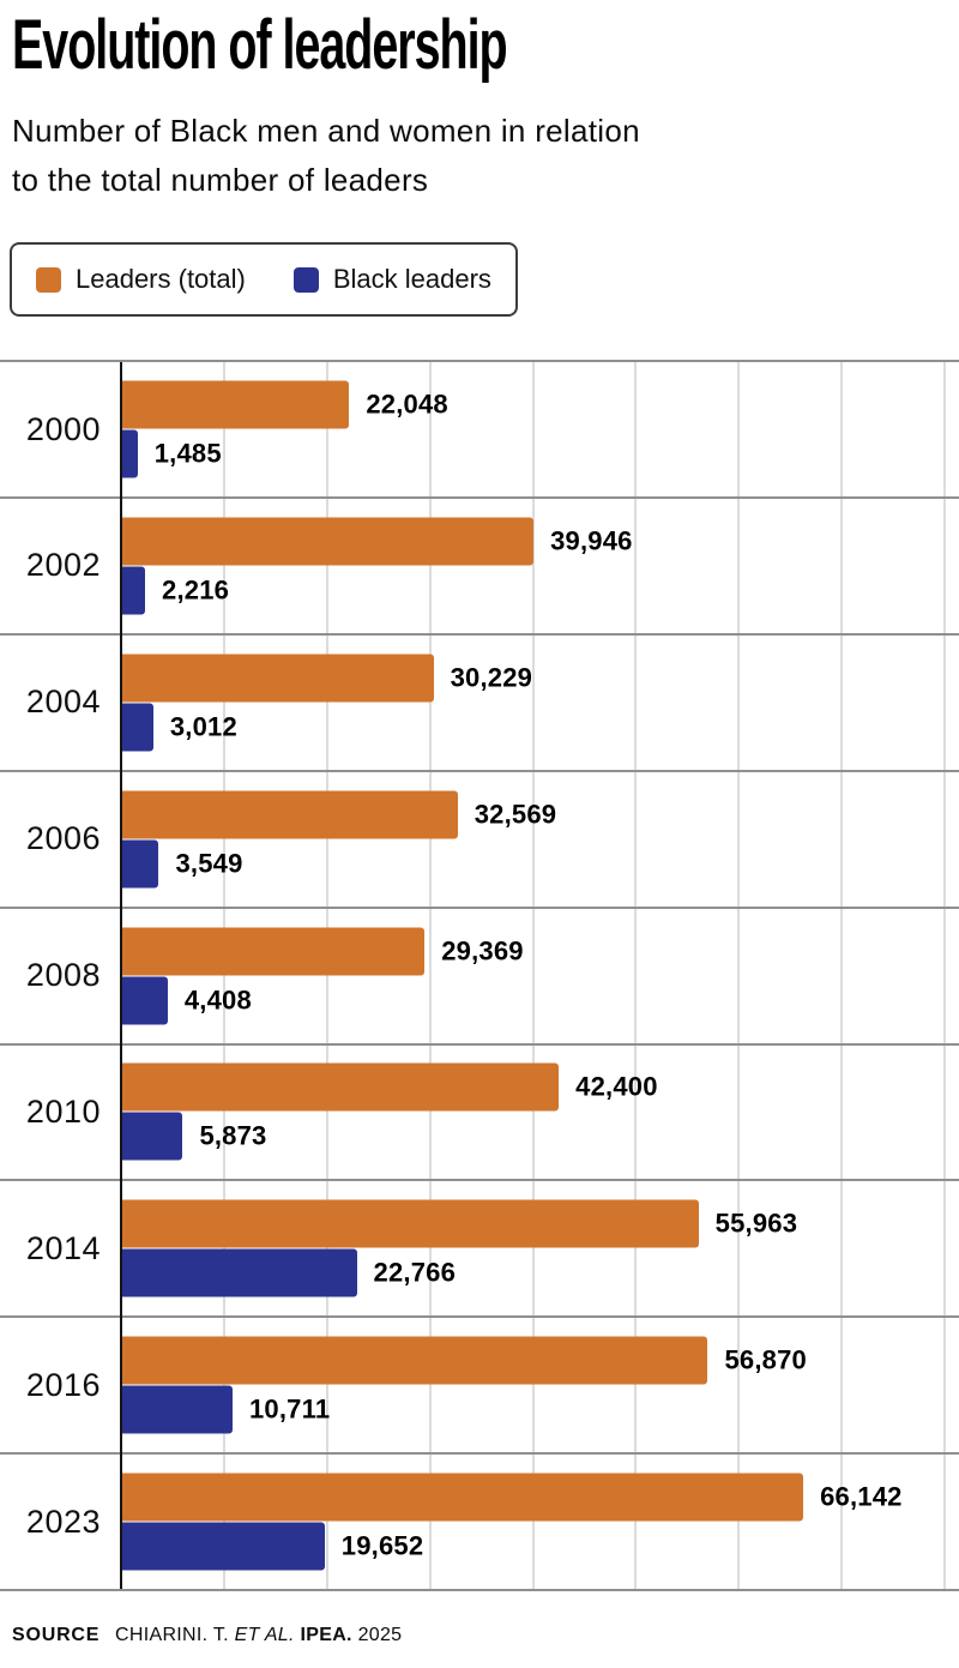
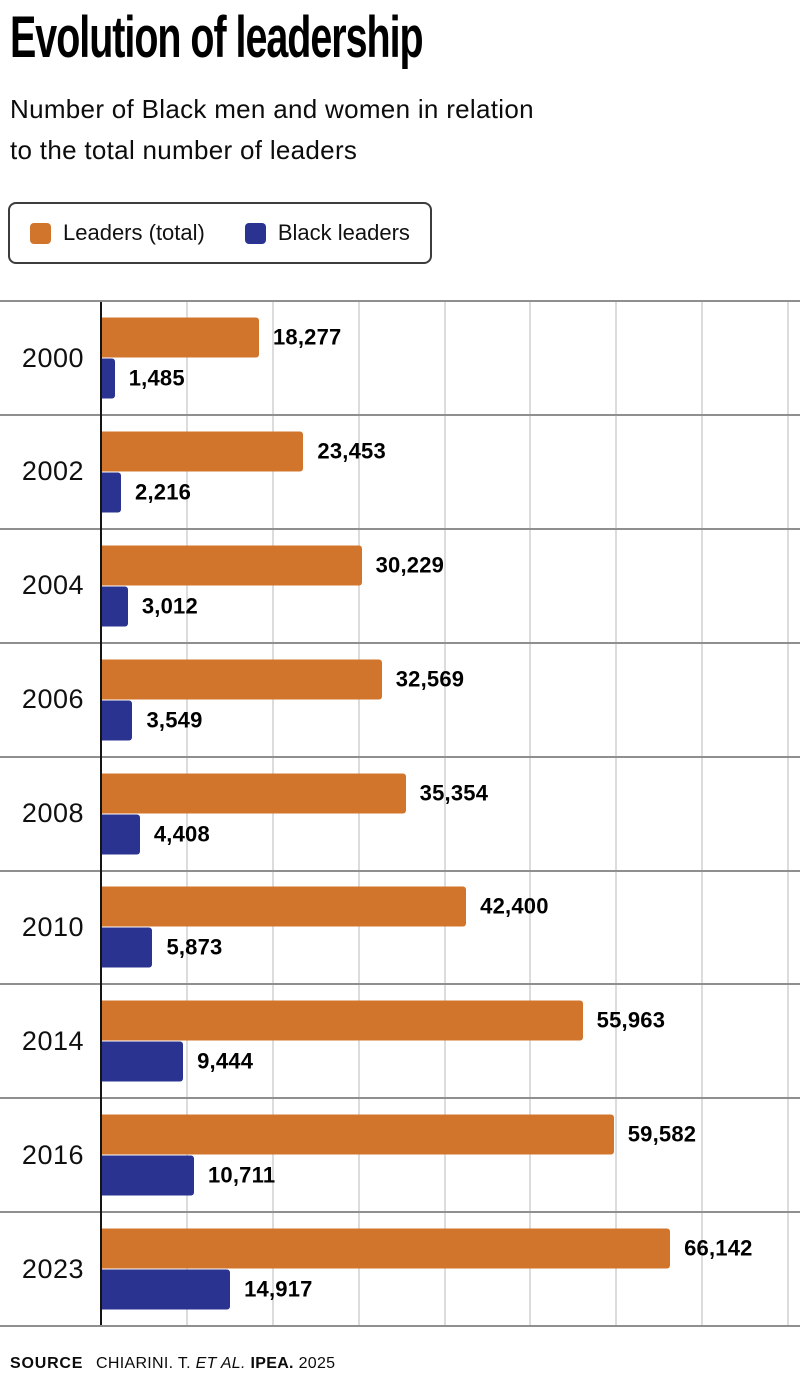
Leaders (total)/2000: 22,048 -> 18,277
Leaders (total)/2002: 39,946 -> 23,453
Leaders (total)/2008: 29,369 -> 35,354
Black leaders/2014: 22,766 -> 9,444
Leaders (total)/2016: 56,870 -> 59,582
Black leaders/2023: 19,652 -> 14,917
